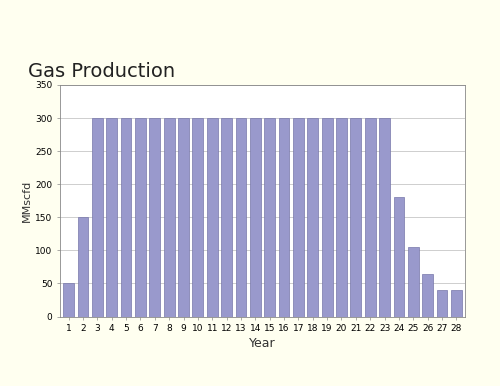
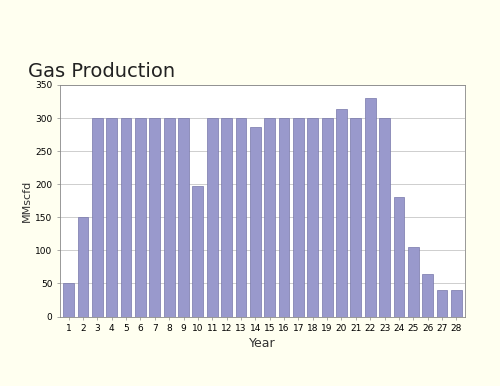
10: 300 -> 198
14: 300 -> 286
20: 300 -> 314
22: 300 -> 330
